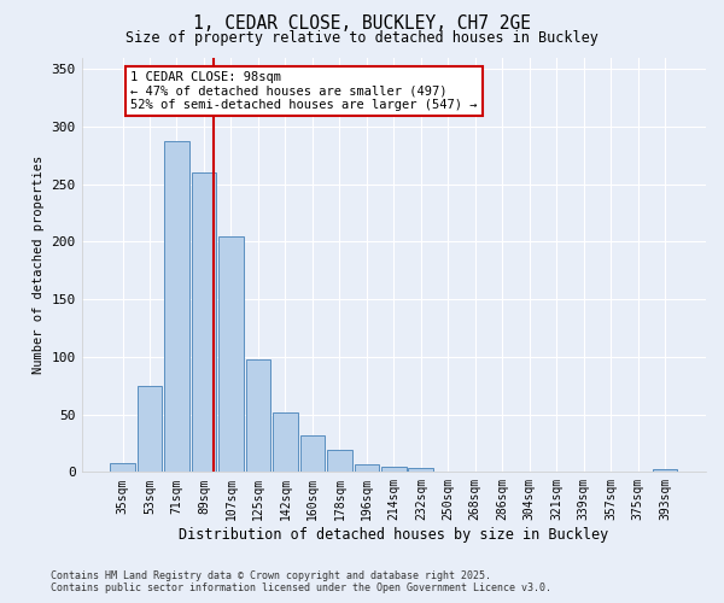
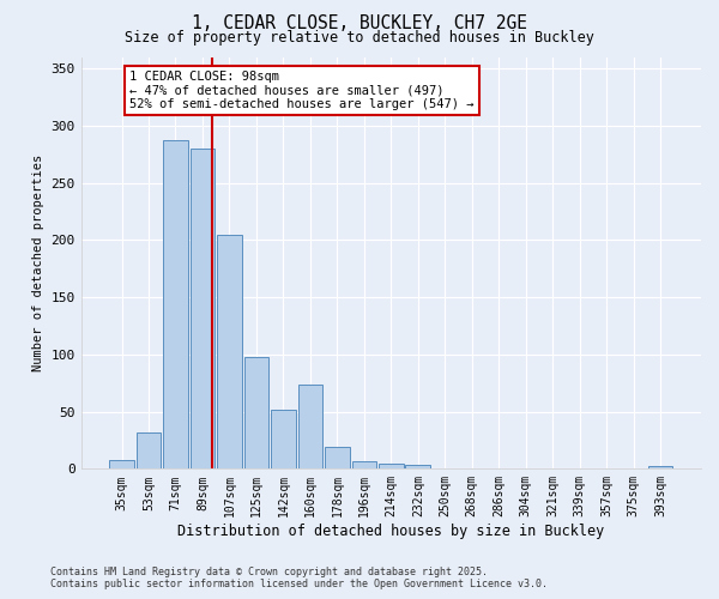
53sqm: 75 -> 32
89sqm: 260 -> 280
160sqm: 32 -> 74
